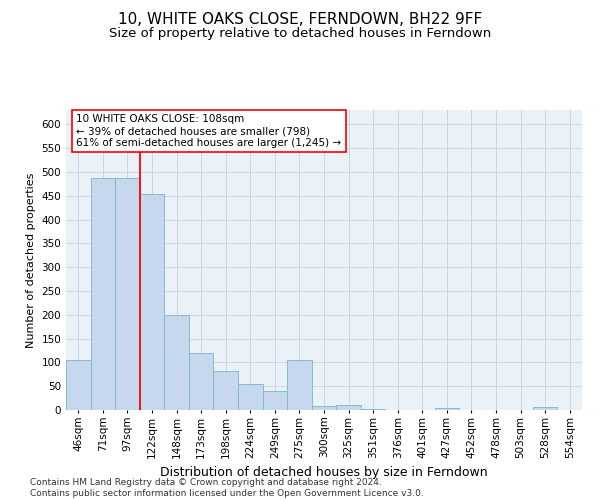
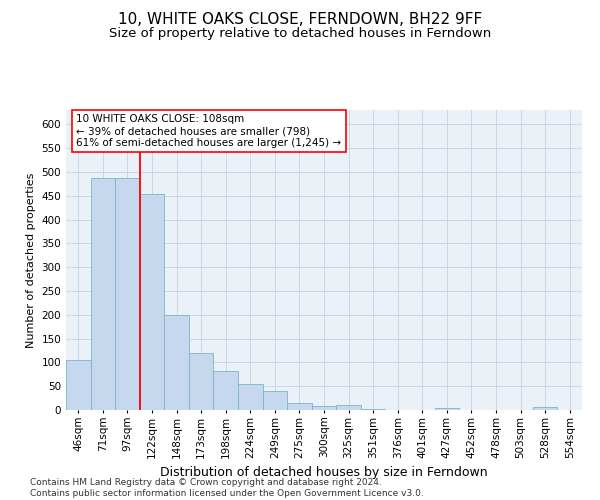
275sqm: 105 -> 14
